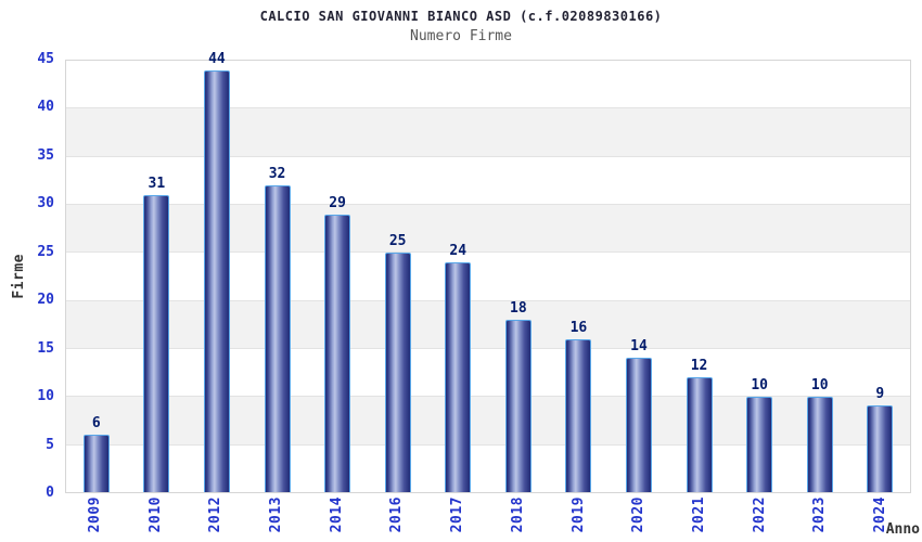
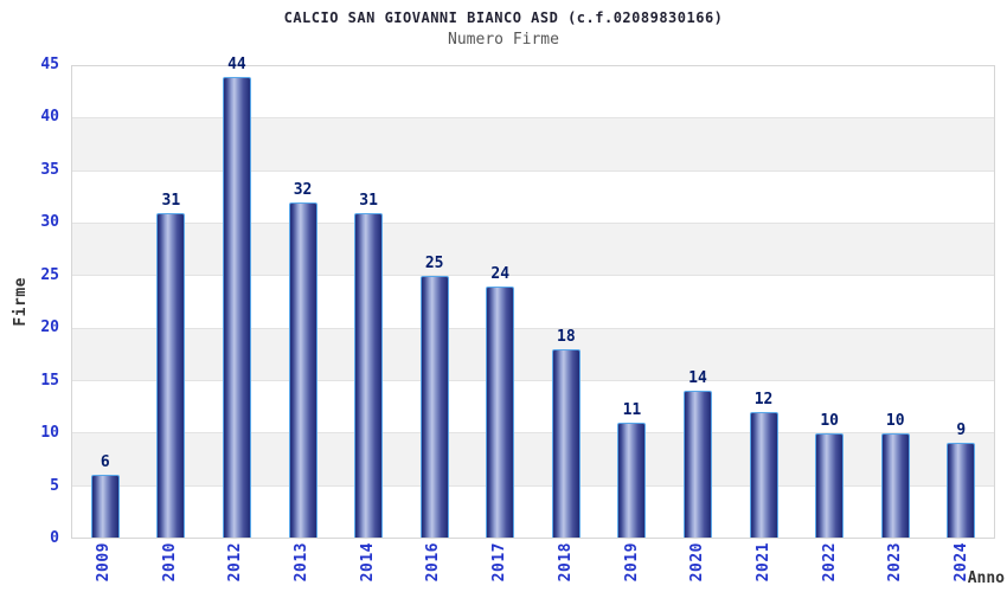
2014: 29 -> 31
2019: 16 -> 11
